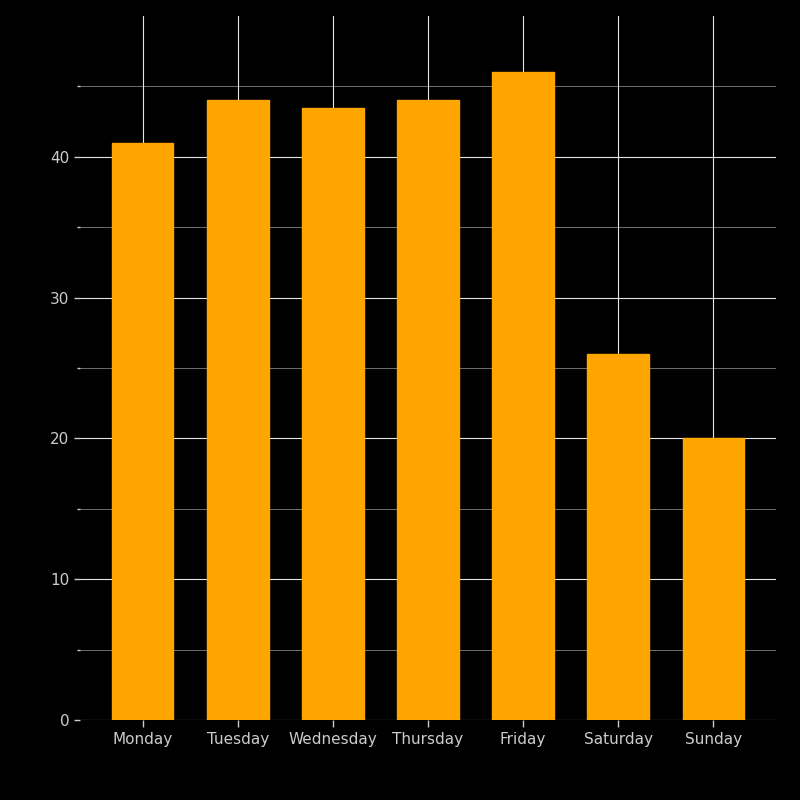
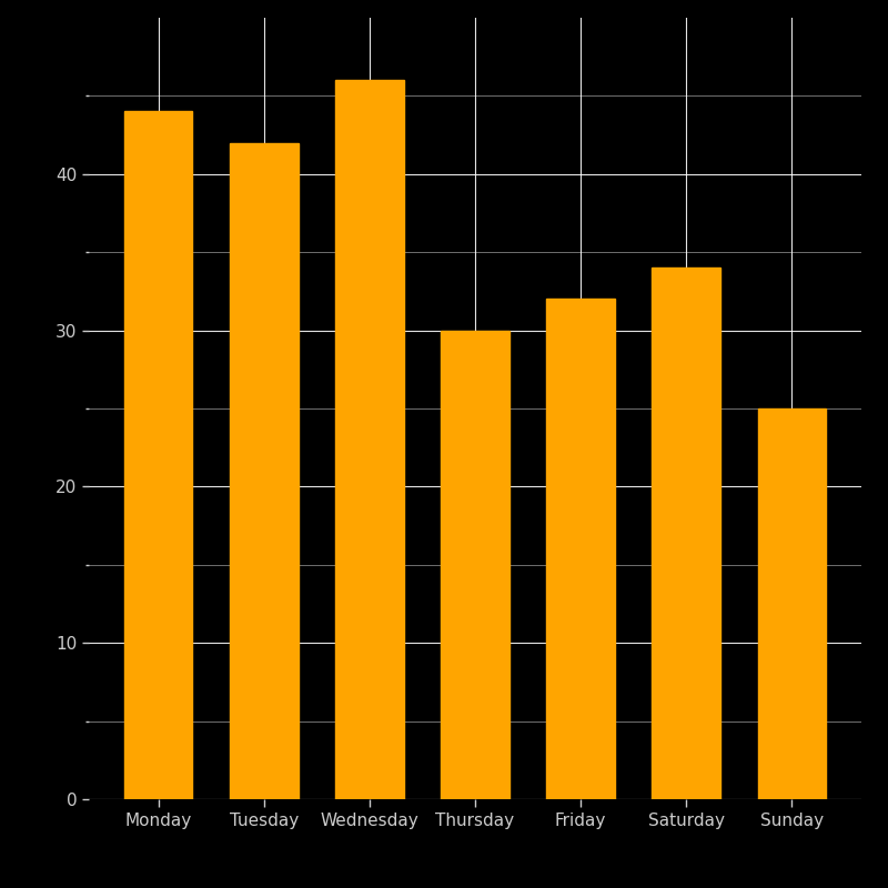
Monday: 41.0 -> 44.0
Tuesday: 44.0 -> 42.0
Wednesday: 43.5 -> 46.0
Thursday: 44.0 -> 30.0
Friday: 46.0 -> 32.0
Saturday: 26.0 -> 34.0
Sunday: 20.0 -> 25.0
